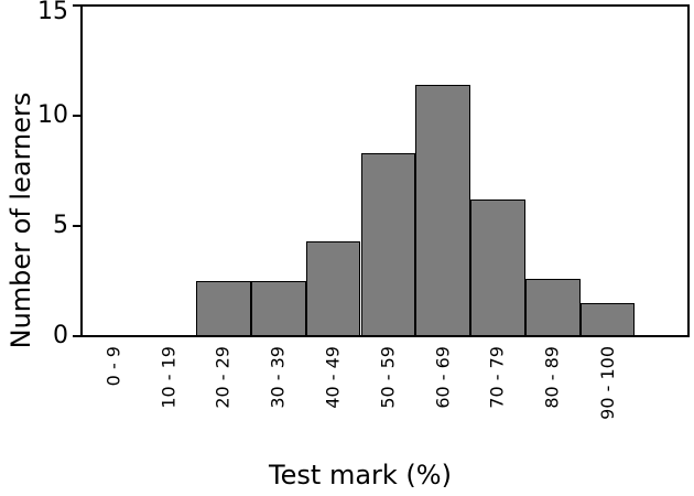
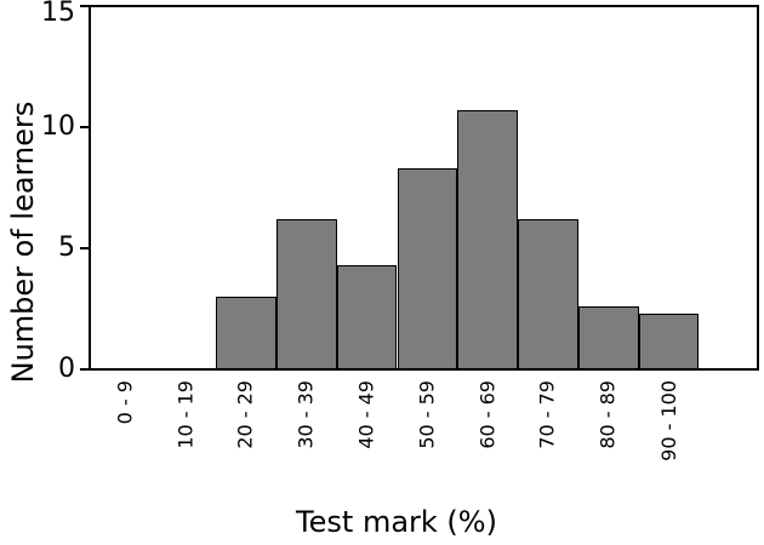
20 - 29: 2.5 -> 3.0
30 - 39: 2.5 -> 6.2
60 - 69: 11.4 -> 10.7
90 - 100: 1.5 -> 2.3
